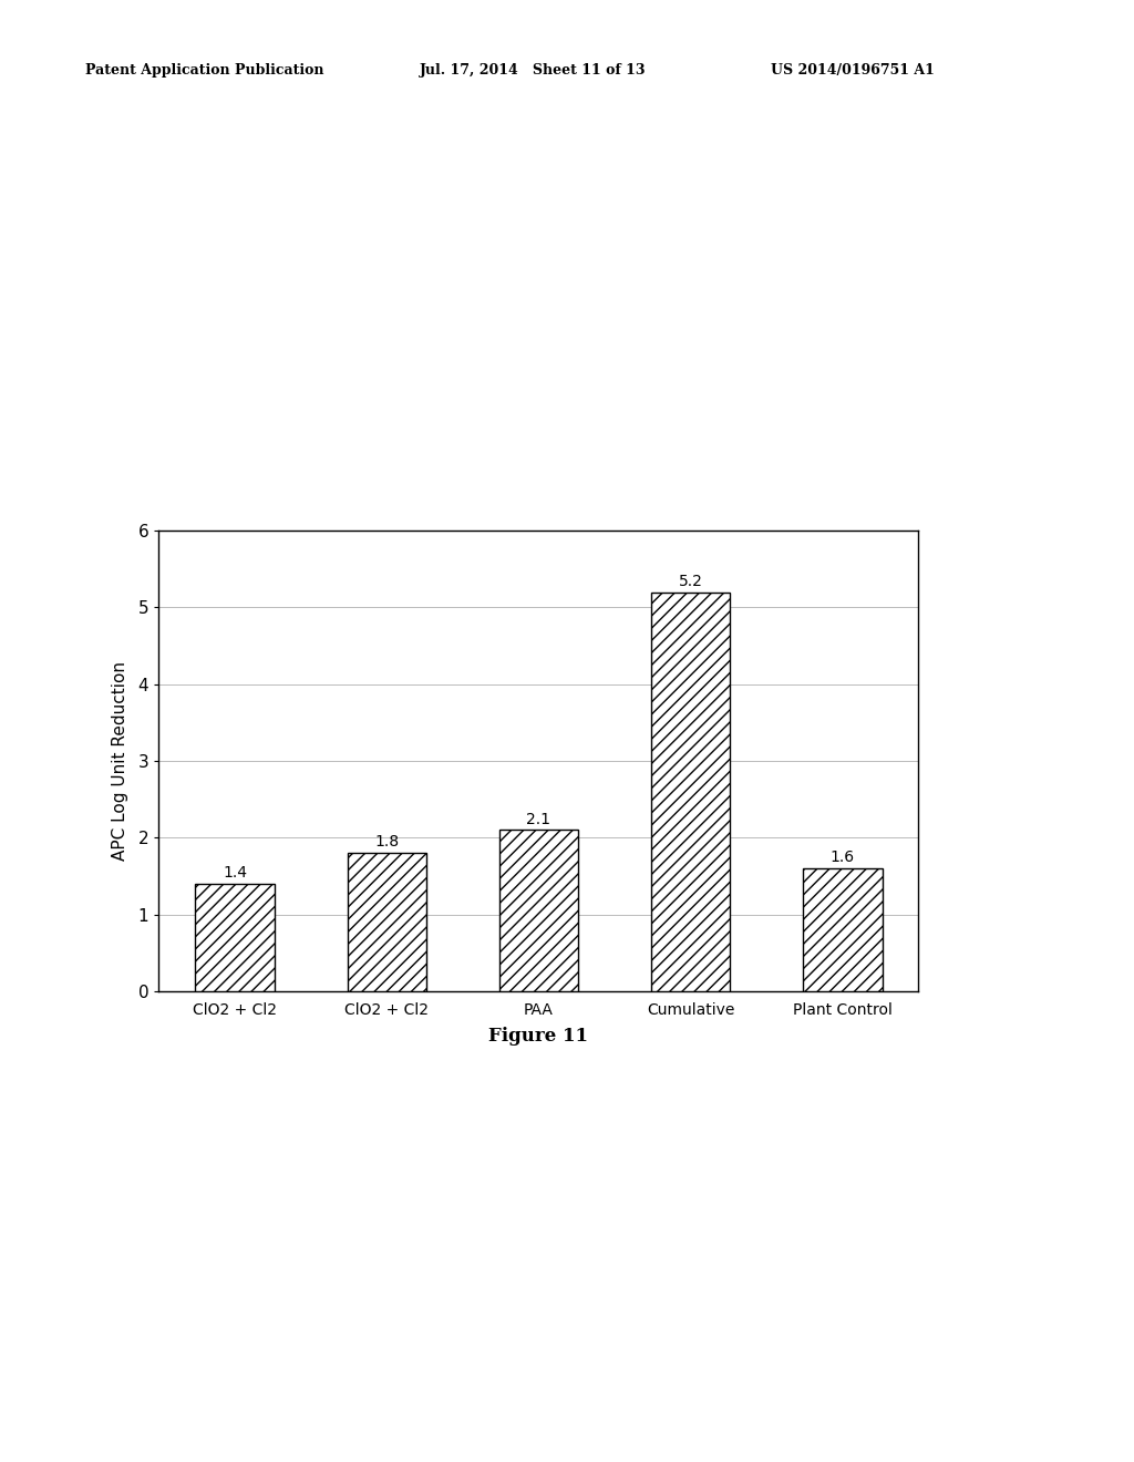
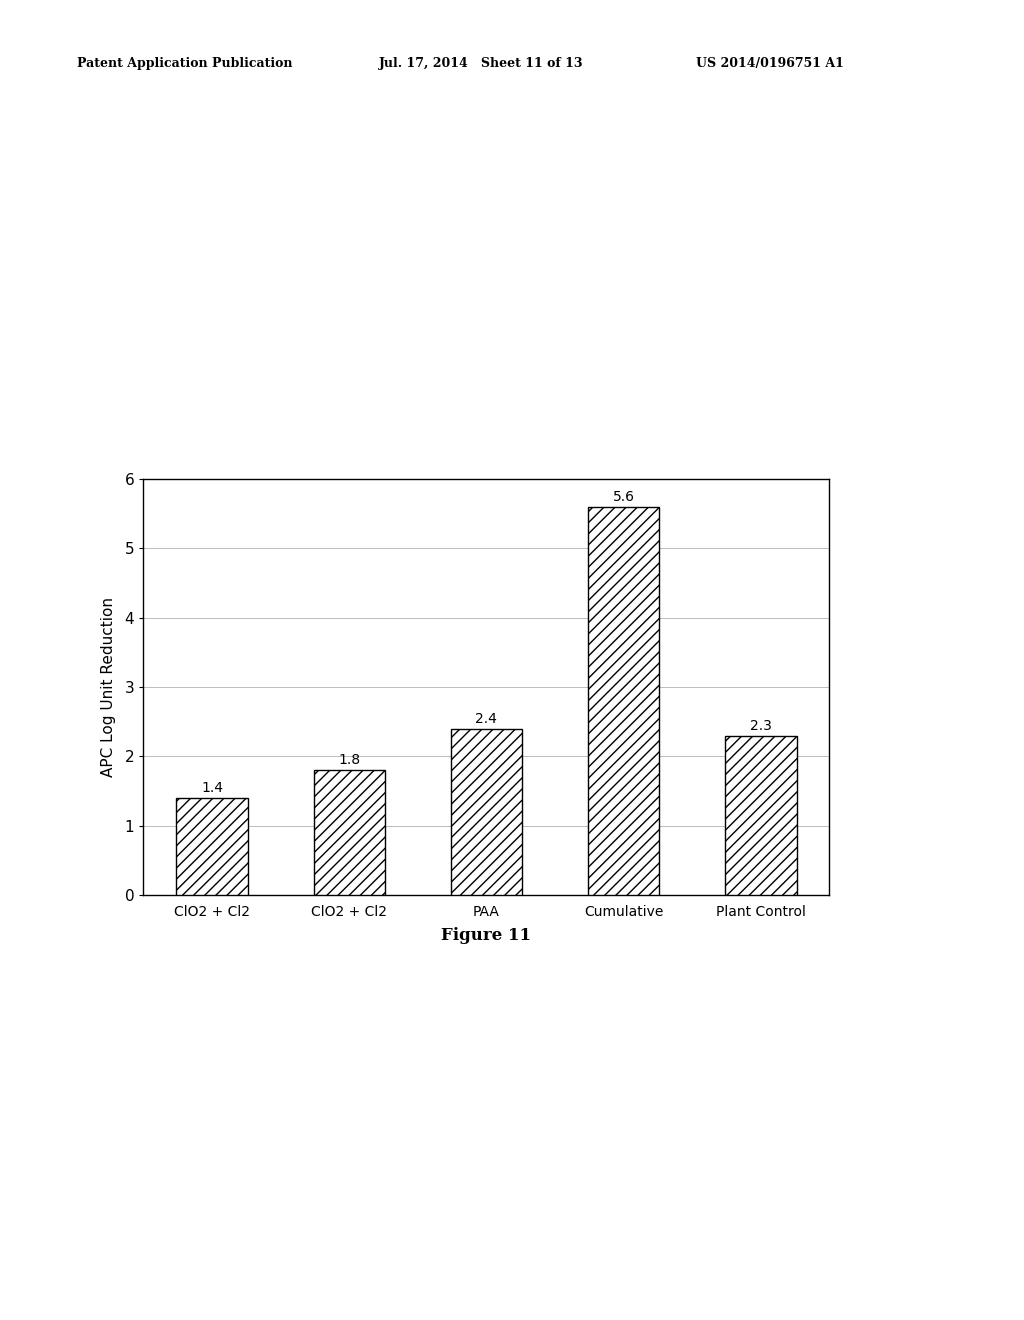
PAA: 2.1 -> 2.4
Cumulative: 5.2 -> 5.6
Plant Control: 1.6 -> 2.3
